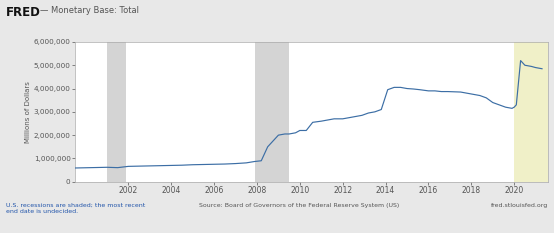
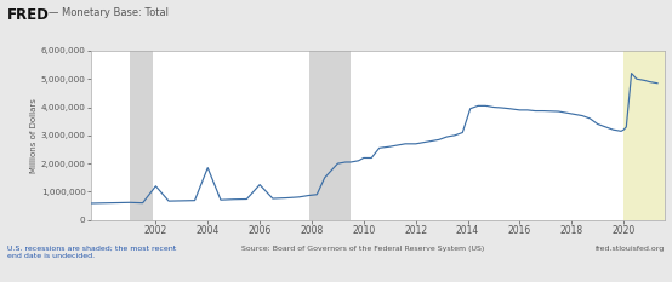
2002: 660,000 -> 1,200,000
2004: 700,000 -> 1,850,000
2006: 750,000 -> 1,250,000
